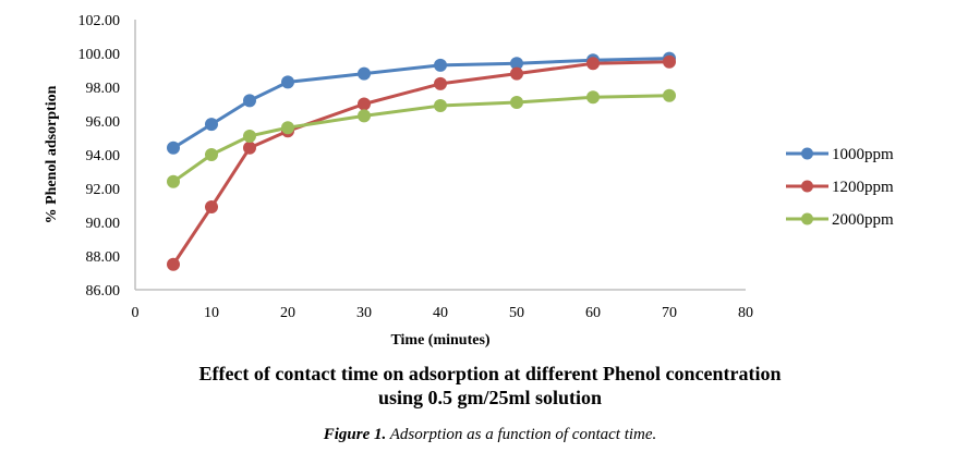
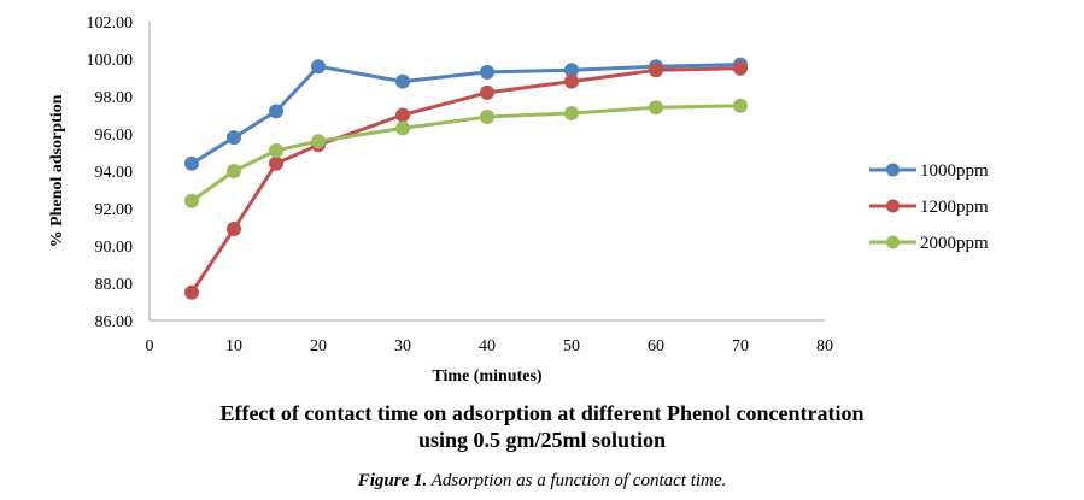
1000ppm/20: 98.3 -> 99.6
